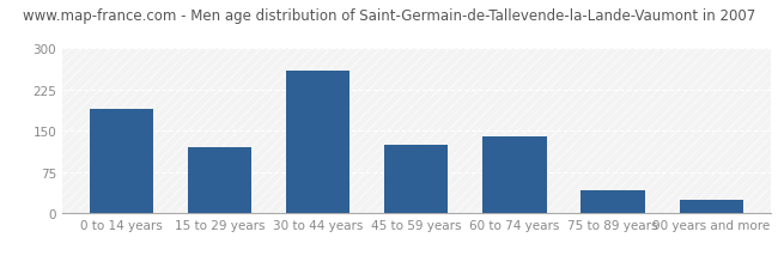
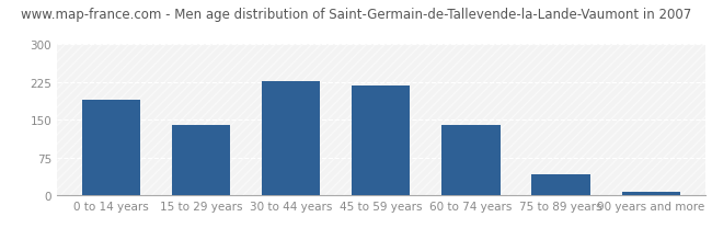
15 to 29 years: 120 -> 140
30 to 44 years: 260 -> 228
45 to 59 years: 125 -> 218
90 years and more: 25 -> 8
